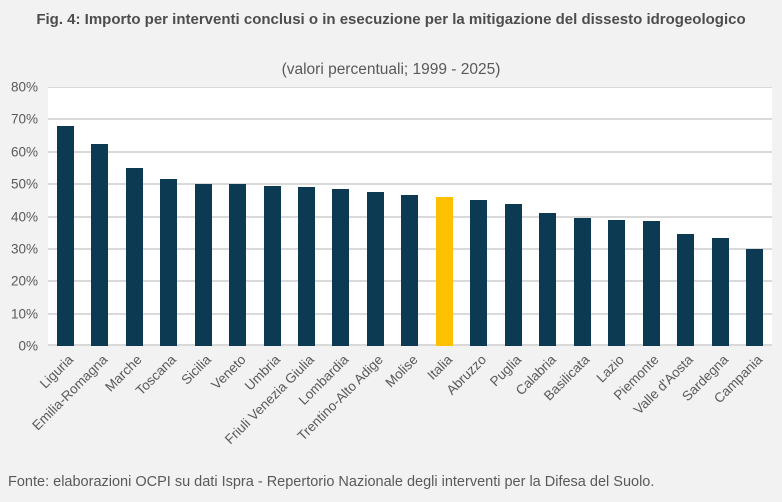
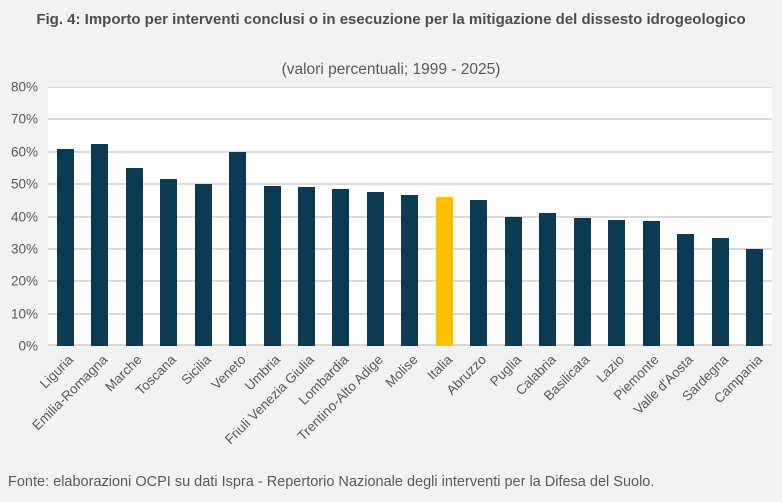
Liguria: 68% -> 61%
Veneto: 50% -> 60%
Puglia: 44% -> 40%
